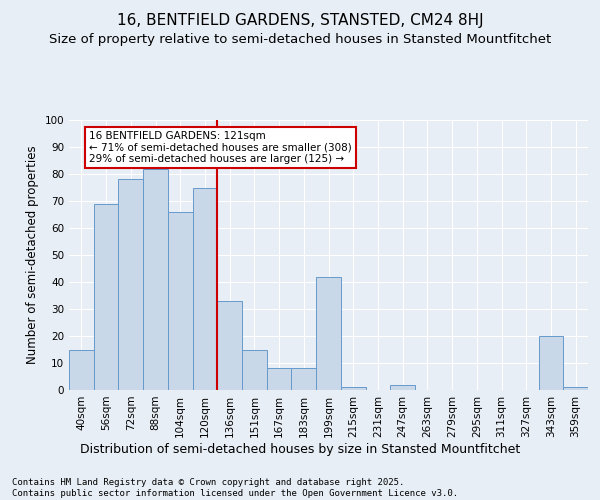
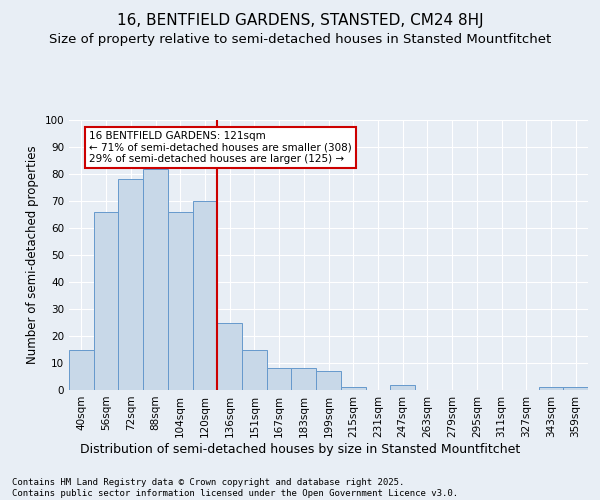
56sqm: 69 -> 66
120sqm: 75 -> 70
136sqm: 33 -> 25
199sqm: 42 -> 7
343sqm: 20 -> 1
